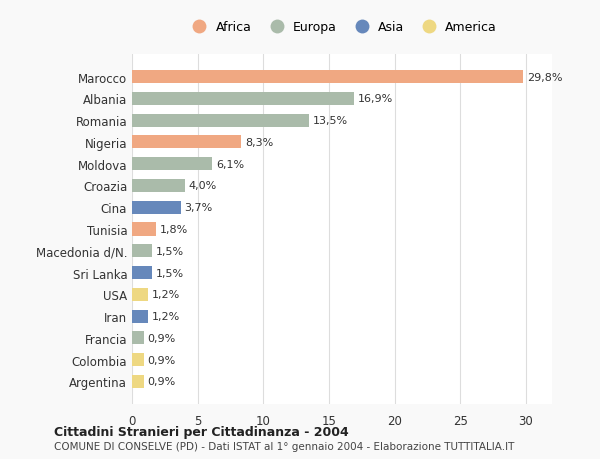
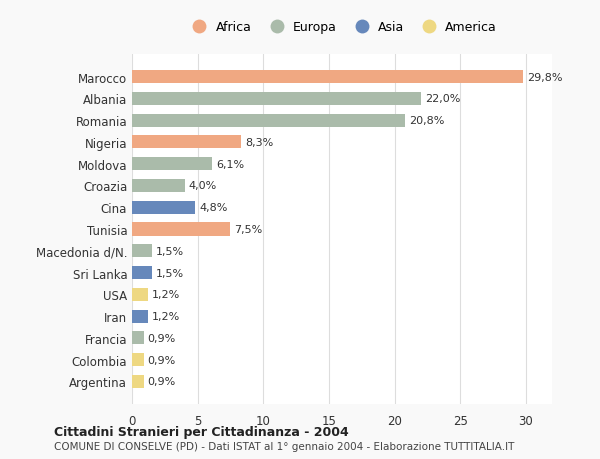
Albania: 16,9% -> 22,0%
Romania: 13,5% -> 20,8%
Cina: 3,7% -> 4,8%
Tunisia: 1,8% -> 7,5%
